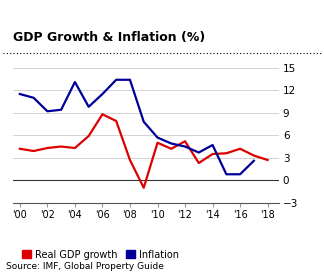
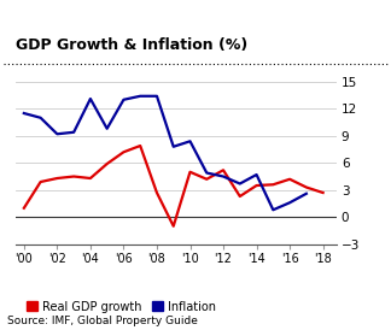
Real GDP growth/'00: 4.2 -> 1.0
Real GDP growth/'06: 8.8 -> 7.2
Inflation/'06: 11.5 -> 13.0
Inflation/'10: 5.7 -> 8.4
Inflation/'16: 0.8 -> 1.6
